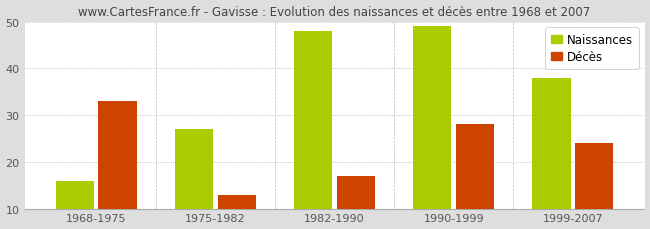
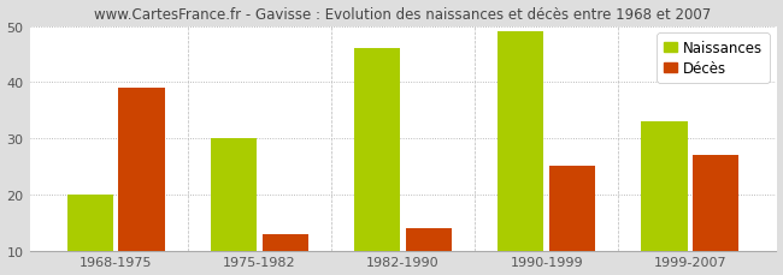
Naissances/1968-1975: 16 -> 20
Décès/1968-1975: 33 -> 39
Naissances/1975-1982: 27 -> 30
Naissances/1982-1990: 48 -> 46
Décès/1982-1990: 17 -> 14
Décès/1990-1999: 28 -> 25
Naissances/1999-2007: 38 -> 33
Décès/1999-2007: 24 -> 27
